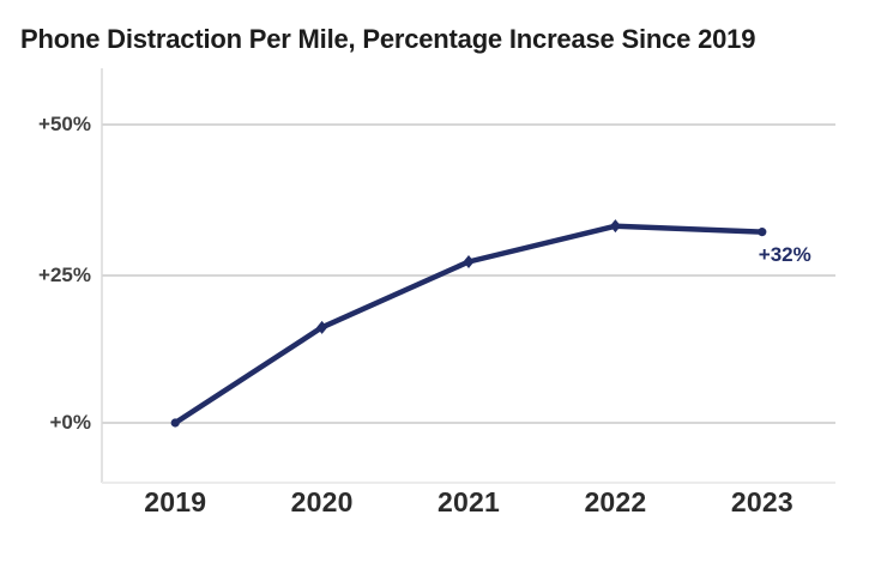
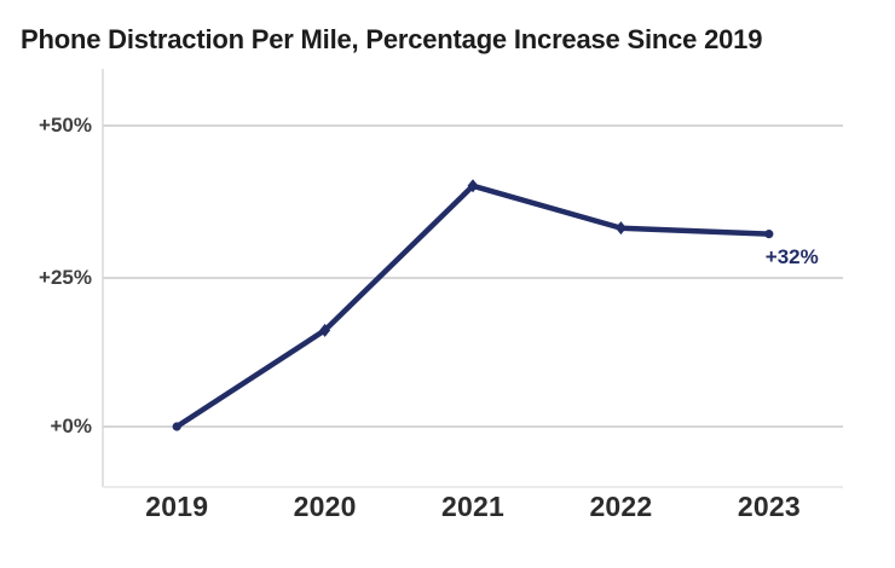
2021: 27% -> 40%
